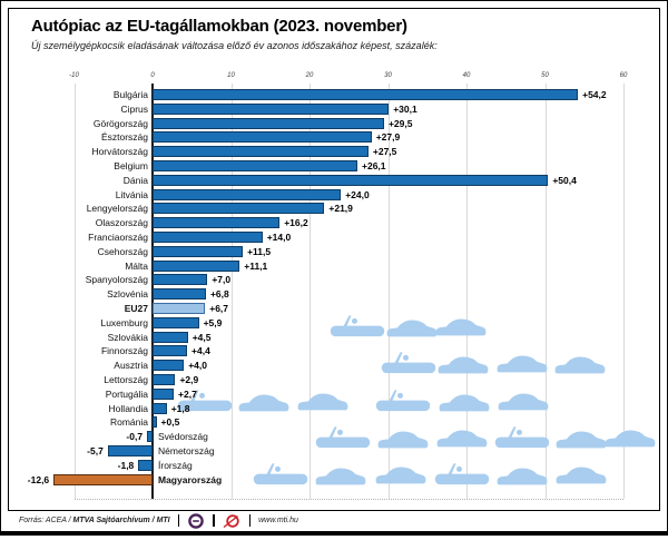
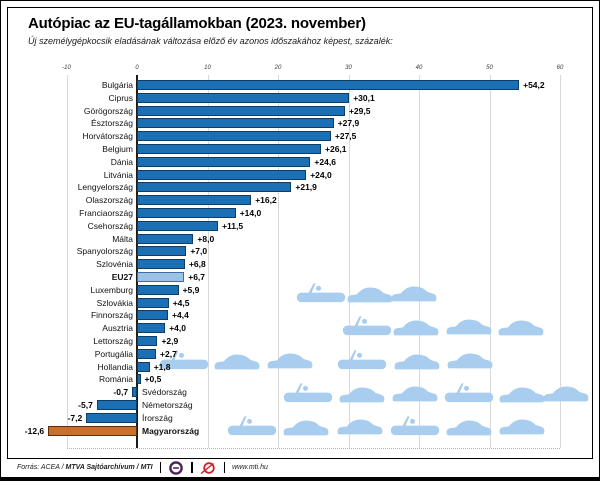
Dánia: +50,4 -> +24,6
Málta: +11,1 -> +8,0
Írország: -1,8 -> -7,2
